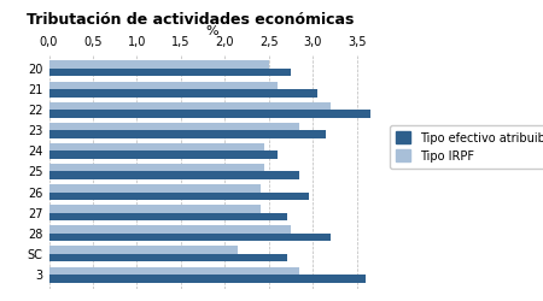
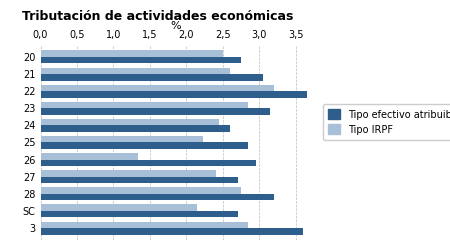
Tipo IRPF/25: 2,45 -> 2,22
Tipo IRPF/26: 2,40 -> 1,34
